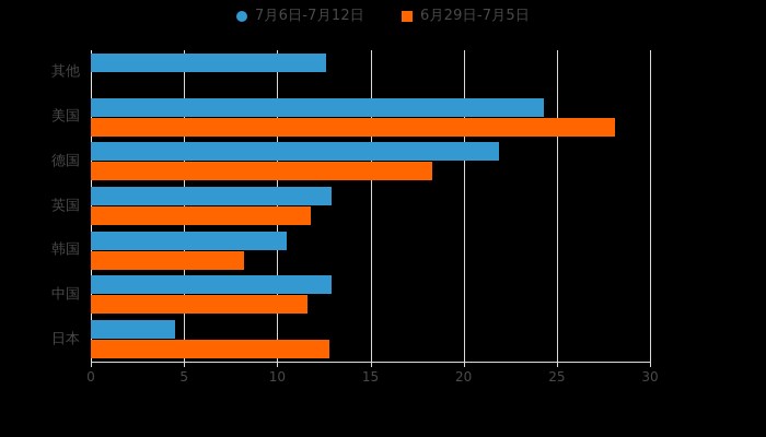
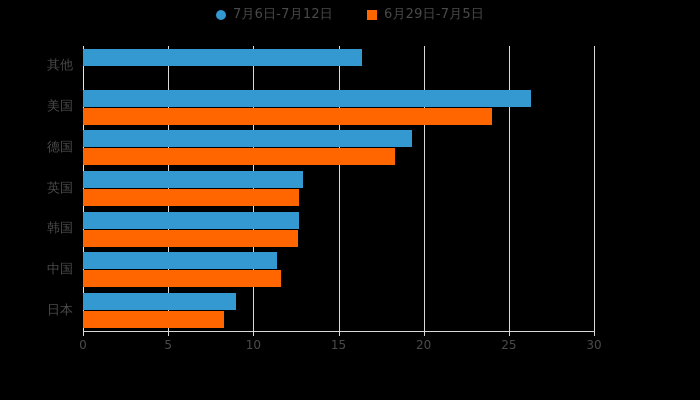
7月6日-7月12日/其他: 12.6 -> 16.4
7月6日-7月12日/美国: 24.3 -> 26.3
6月29日-7月5日/美国: 28.1 -> 24.0
7月6日-7月12日/德国: 21.9 -> 19.3
6月29日-7月5日/英国: 11.8 -> 12.7
7月6日-7月12日/韩国: 10.5 -> 12.7
6月29日-7月5日/韩国: 8.2 -> 12.6
7月6日-7月12日/中国: 12.9 -> 11.4
7月6日-7月12日/日本: 4.5 -> 9.0
6月29日-7月5日/日本: 12.8 -> 8.3
